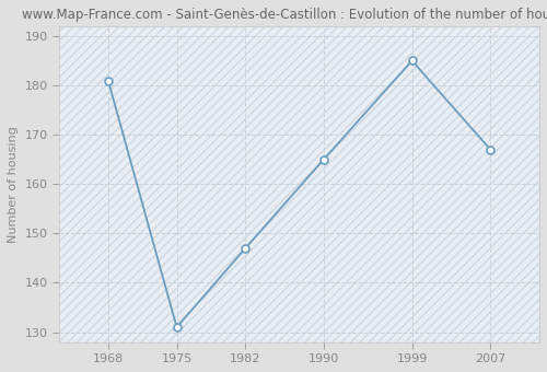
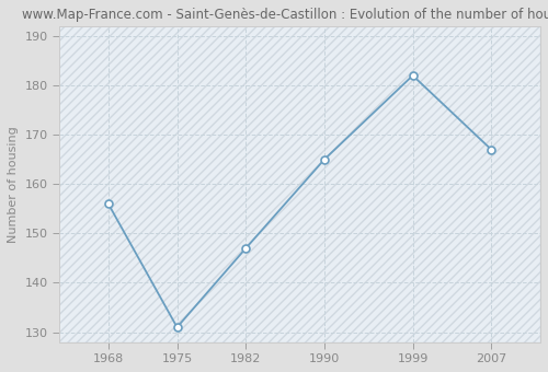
1968: 181 -> 156
1999: 185 -> 182
